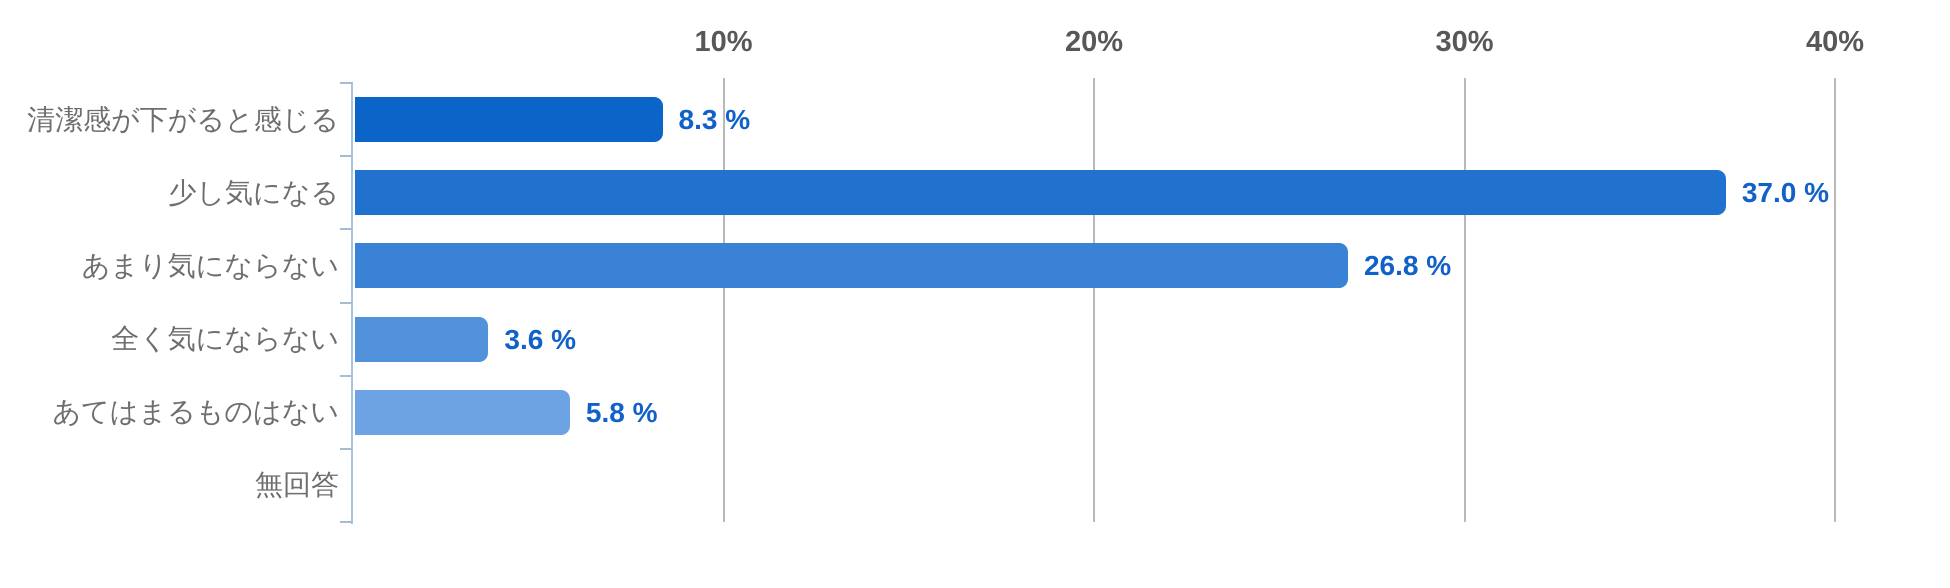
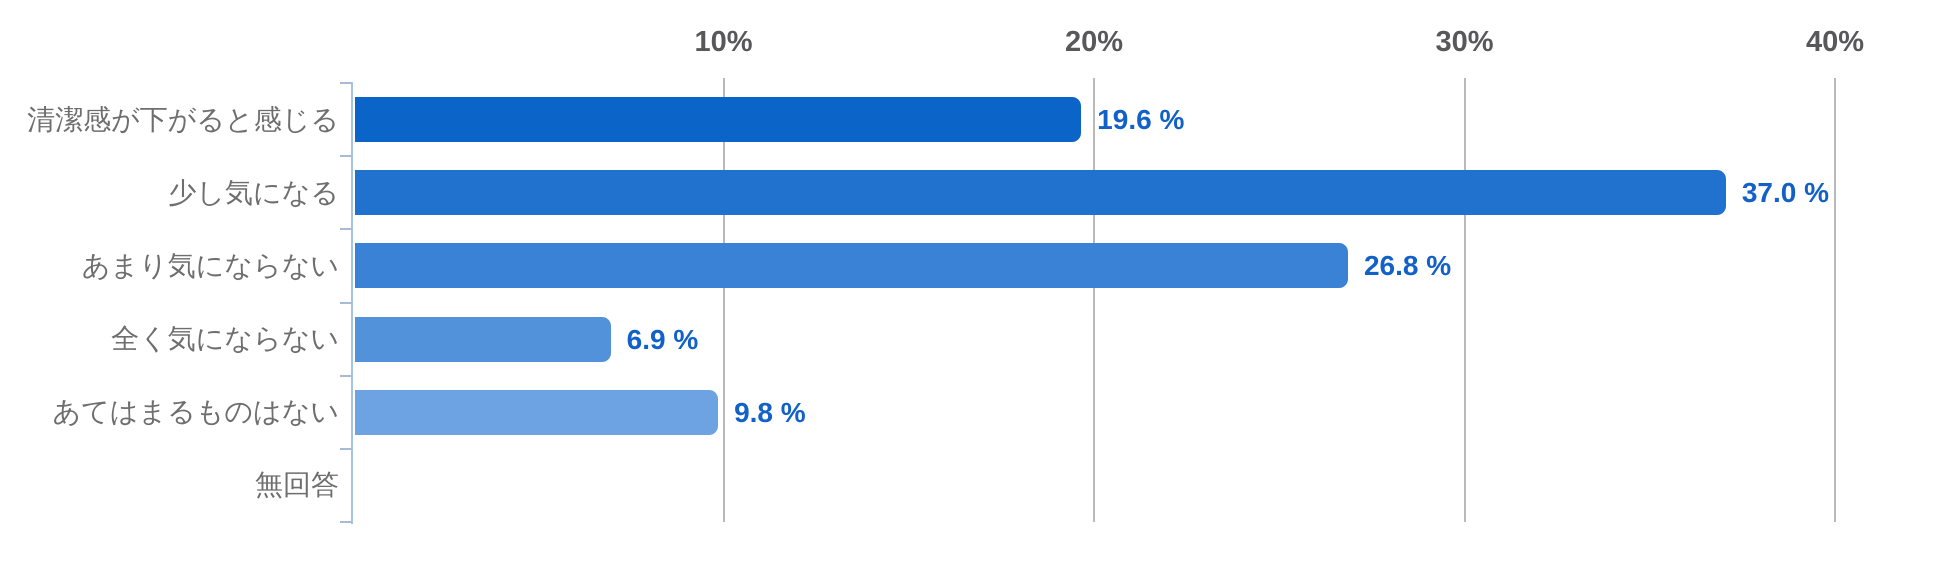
清潔感が下がると感じる: 8.3 -> 19.6
全く気にならない: 3.6 -> 6.9
あてはまるものはない: 5.8 -> 9.8
